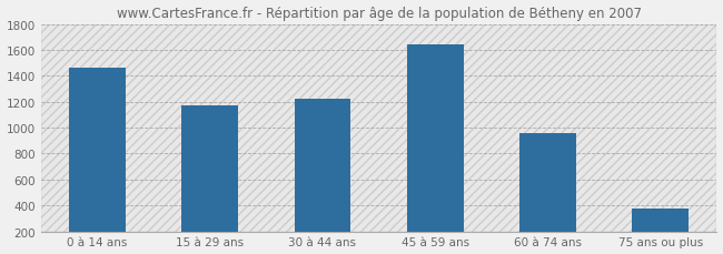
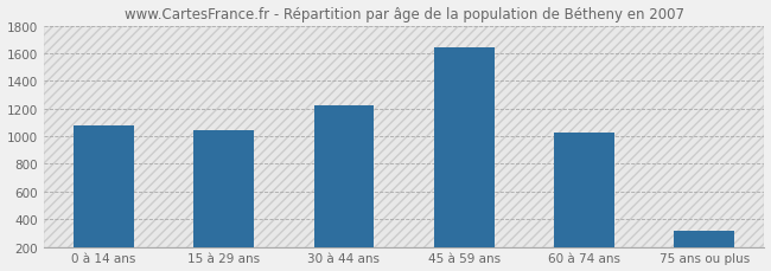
0 à 14 ans: 1460 -> 1080
15 à 29 ans: 1170 -> 1040
60 à 74 ans: 960 -> 1020
75 ans ou plus: 380 -> 320
